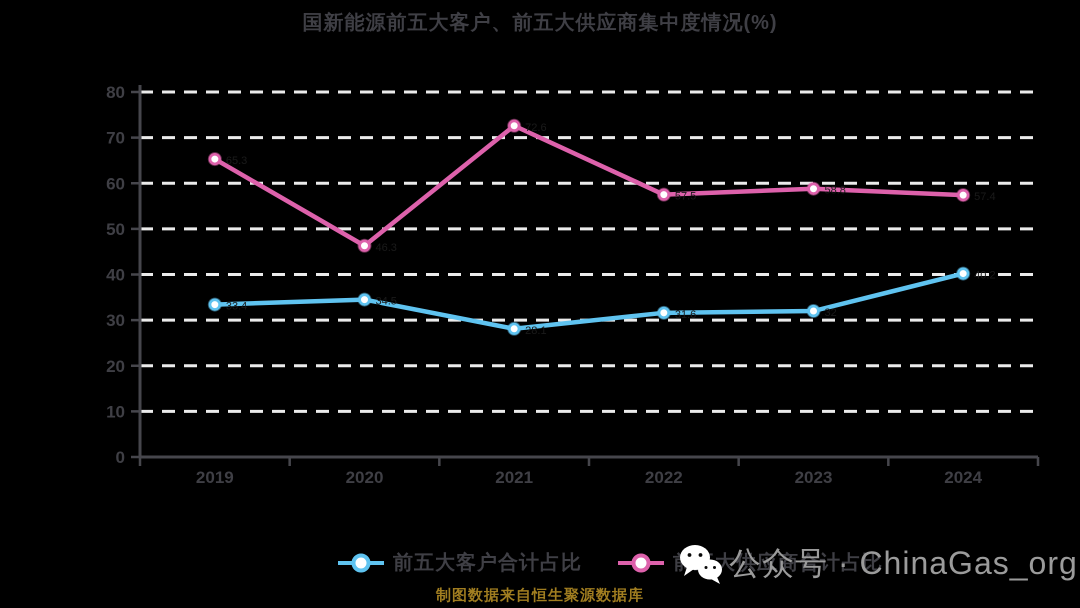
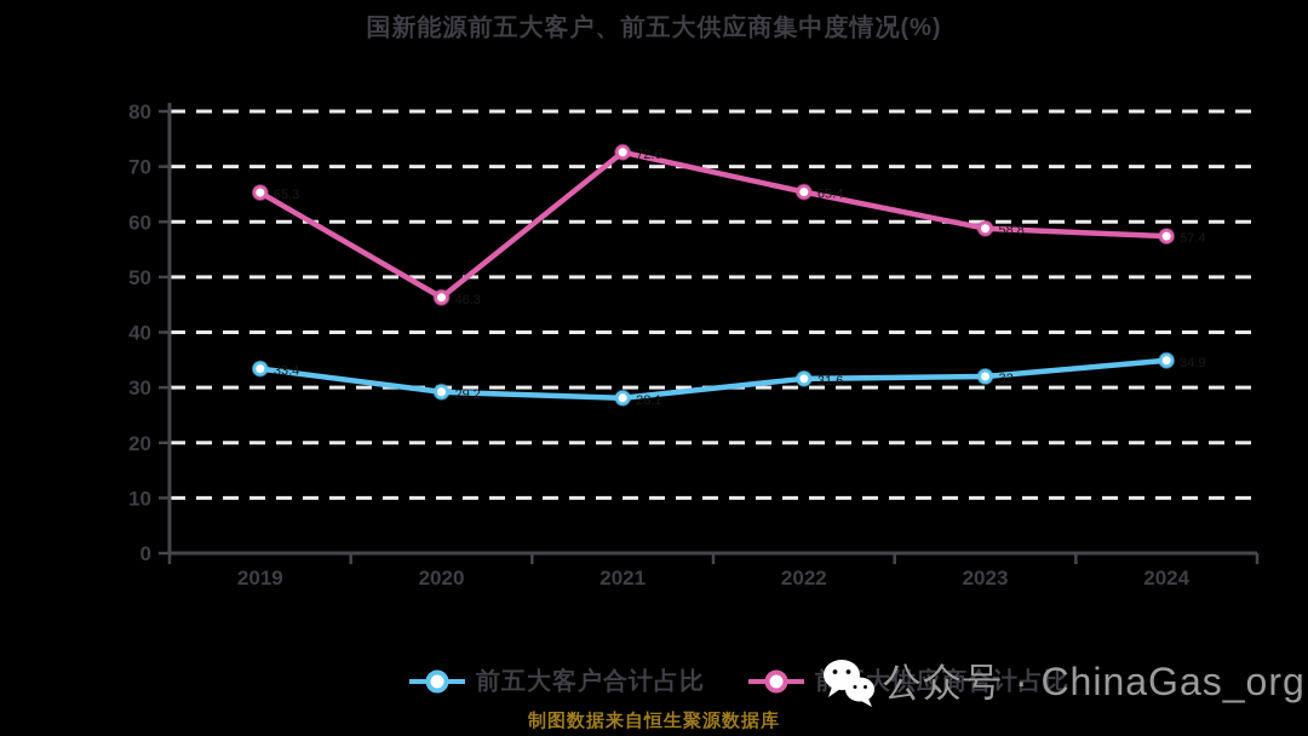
前五大客户合计占比/2020: 34.5 -> 29.2
前五大供应商合计占比/2022: 57.5 -> 65.4
前五大客户合计占比/2024: 40.2 -> 34.9
